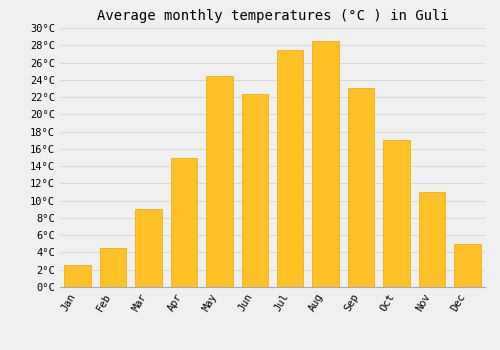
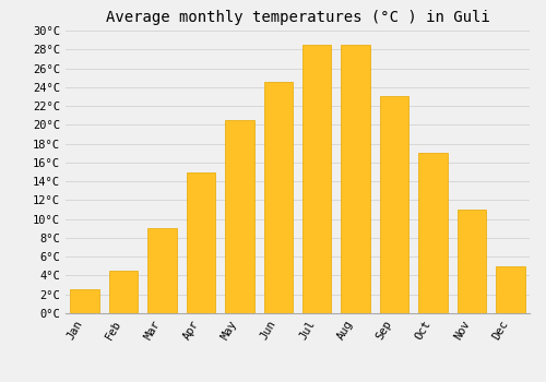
May: 24.4°C -> 20.5°C
Jun: 22.4°C -> 24.5°C
Jul: 27.4°C -> 28.5°C
